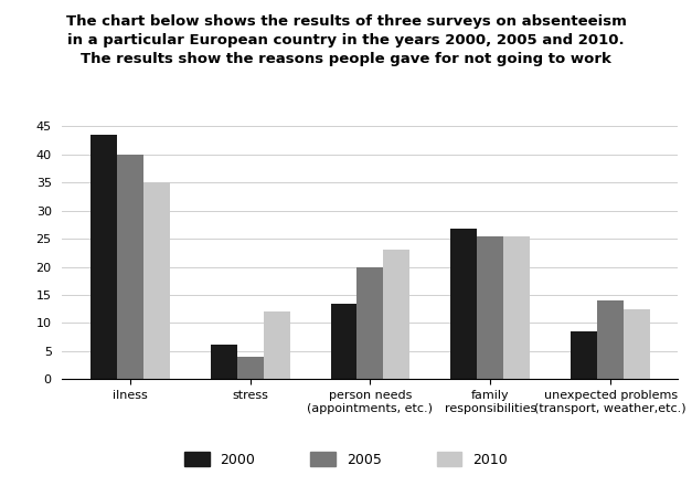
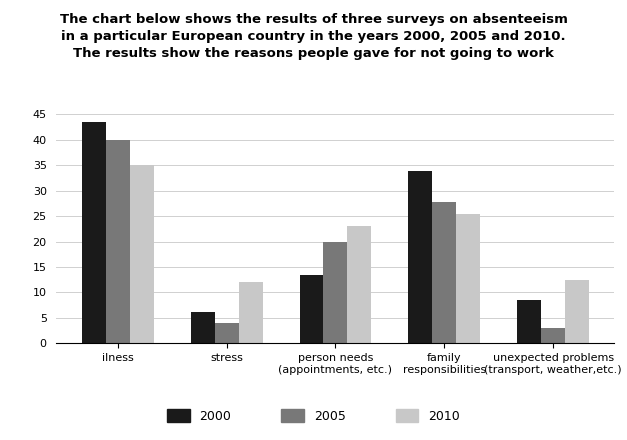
2000/family responsibilities: 26.8 -> 33.8
2005/family responsibilities: 25.5 -> 27.8
2005/unexpected problems (transport, weather,etc.): 14.0 -> 3.0
